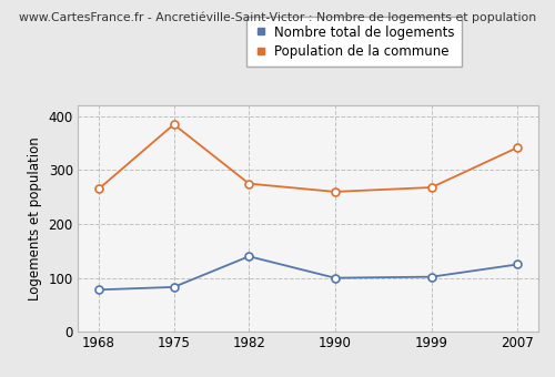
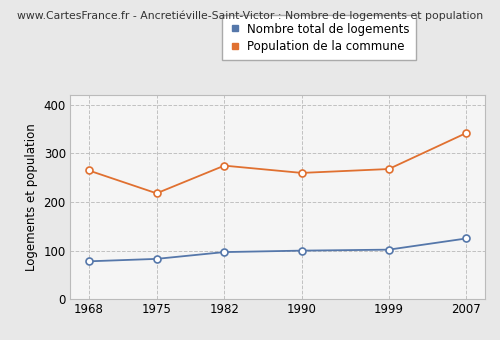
Population de la commune/1975: 385 -> 218
Nombre total de logements/1982: 140 -> 97
